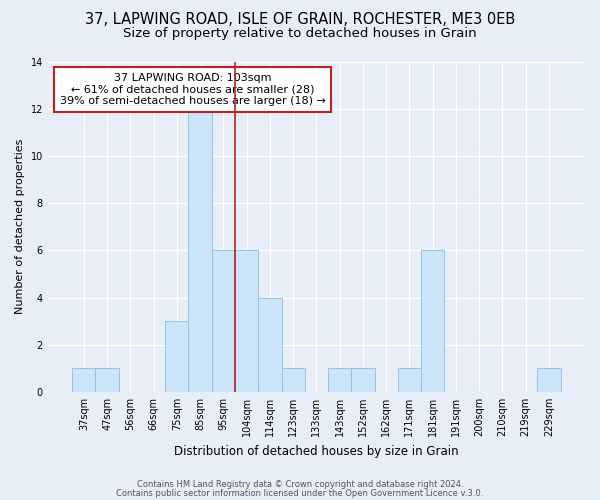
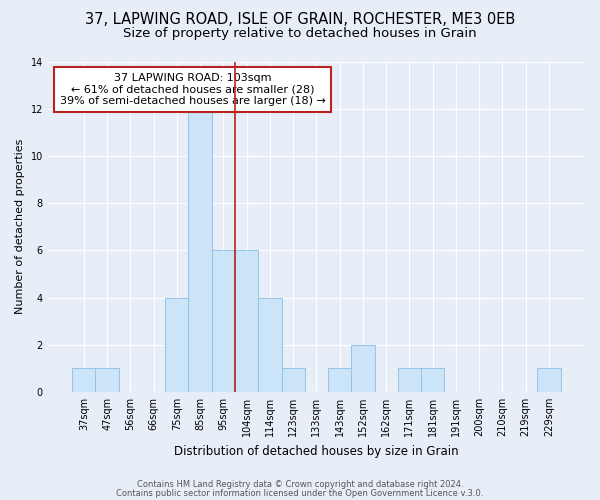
75sqm: 3 -> 4
152sqm: 1 -> 2
181sqm: 6 -> 1
